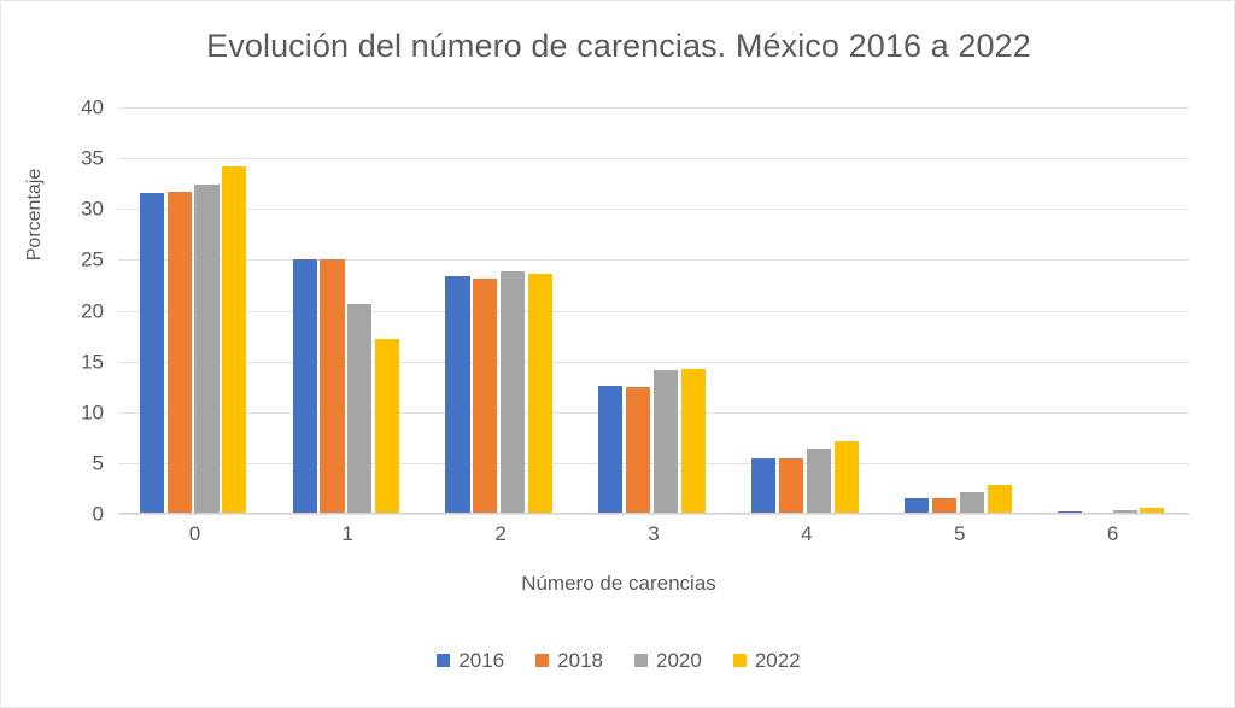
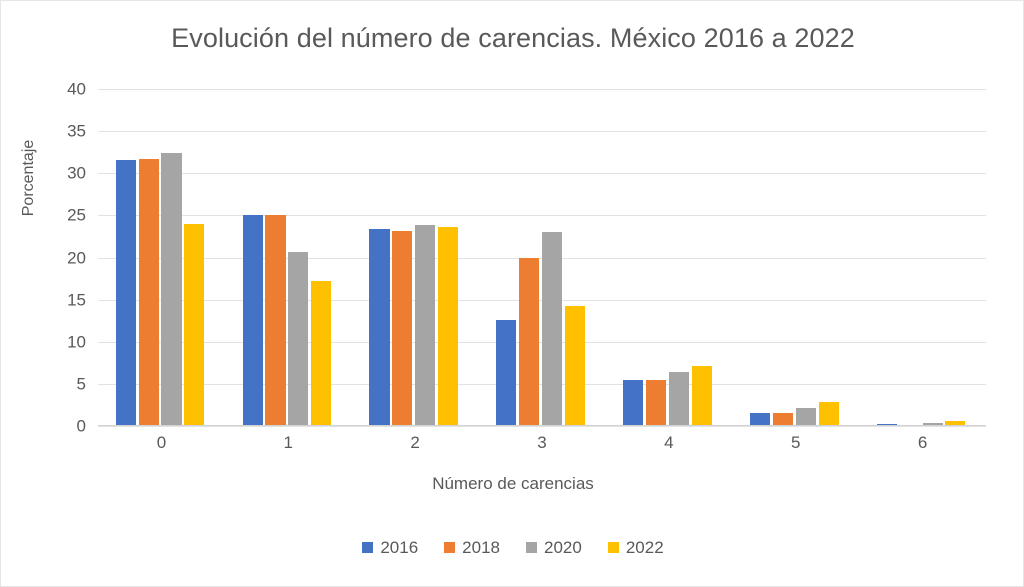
2022/0: 34 -> 24
2018/3: 12 -> 20
2020/3: 14 -> 23
